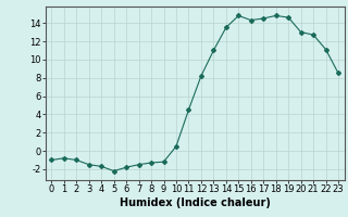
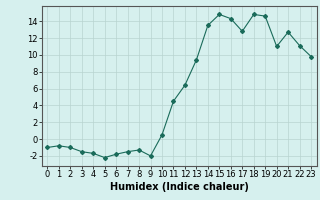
9: -1.2 -> -2.0
12: 8.2 -> 6.4
13: 11.0 -> 9.4
17: 14.5 -> 12.8
20: 13.0 -> 11.0
23: 8.5 -> 9.8
